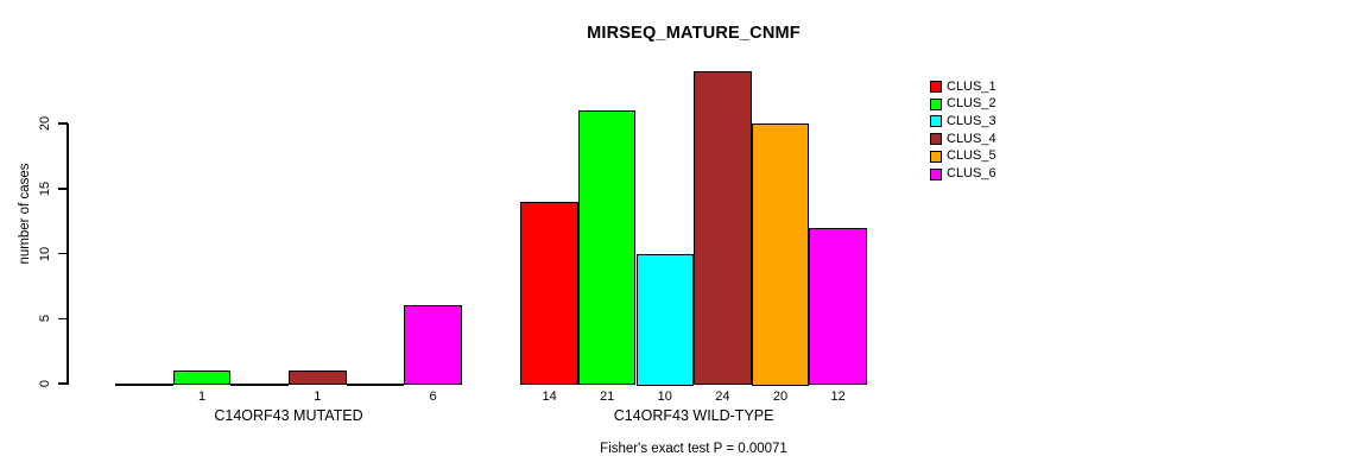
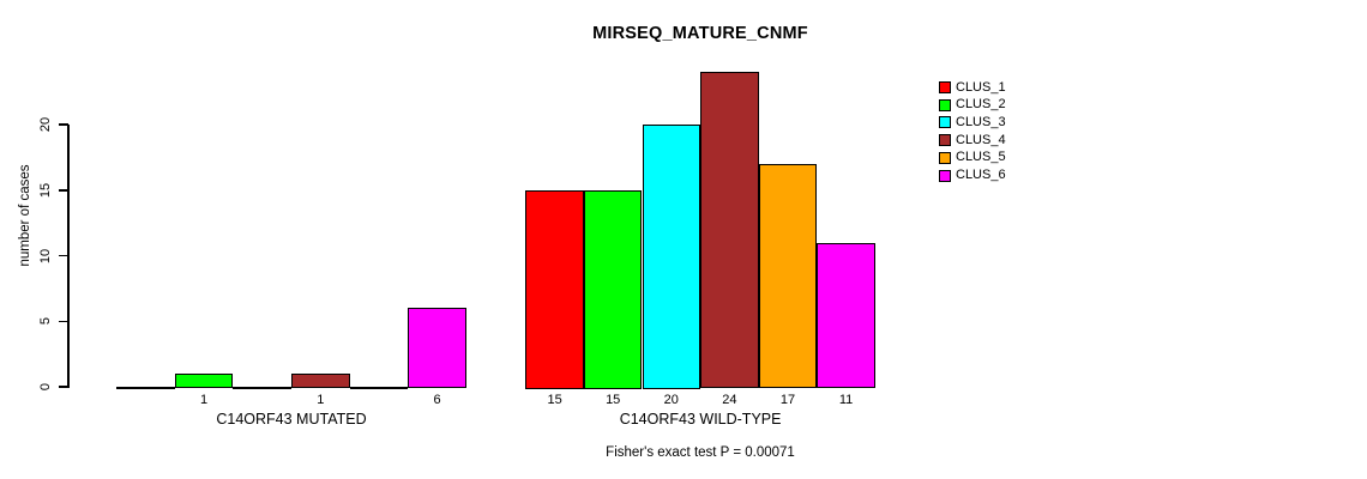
CLUS_1/C14ORF43 WILD-TYPE: 14 -> 15
CLUS_2/C14ORF43 WILD-TYPE: 21 -> 15
CLUS_3/C14ORF43 WILD-TYPE: 10 -> 20
CLUS_5/C14ORF43 WILD-TYPE: 20 -> 17
CLUS_6/C14ORF43 WILD-TYPE: 12 -> 11
